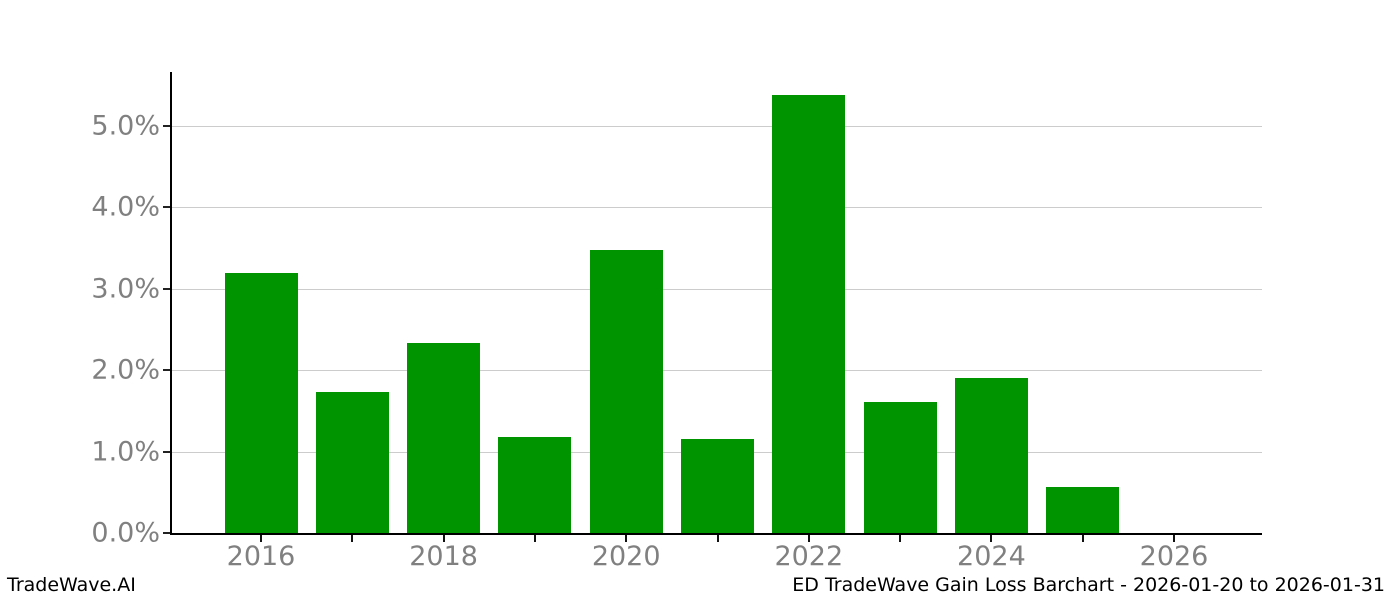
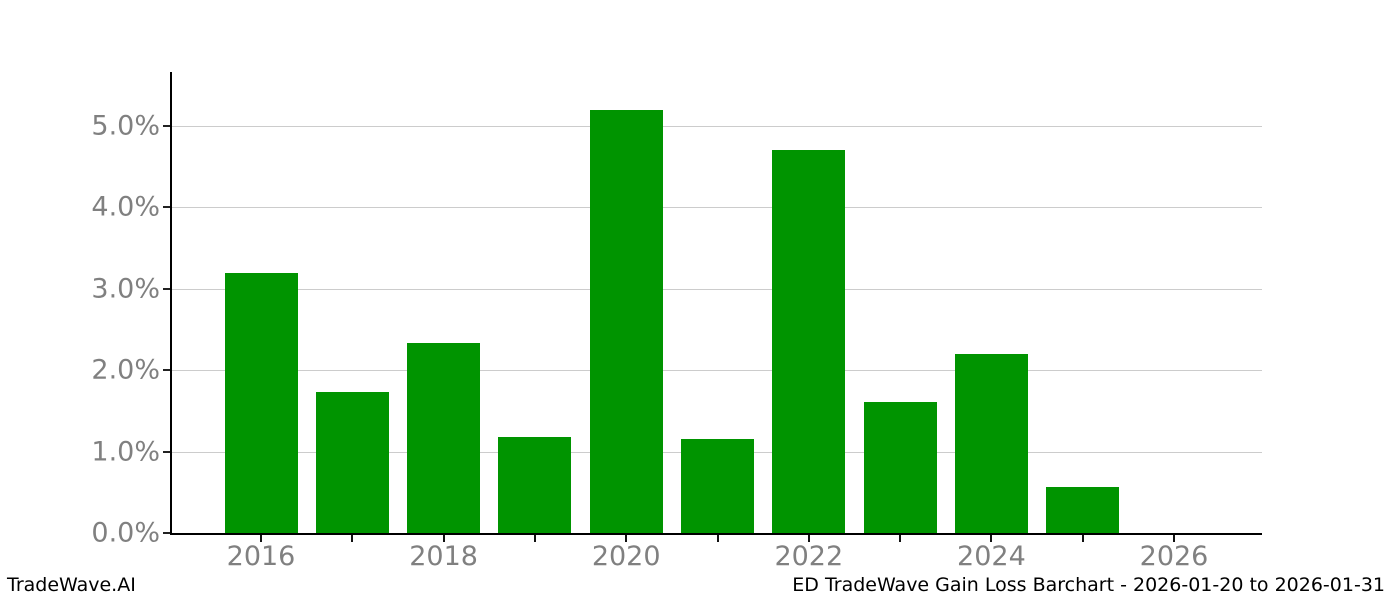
2020: 3.5% -> 5.2%
2022: 5.4% -> 4.7%
2024: 1.9% -> 2.2%
